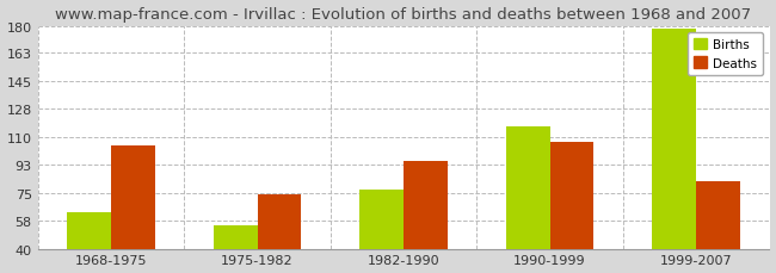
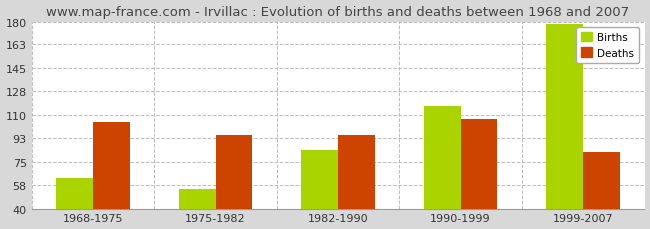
Deaths/1975-1982: 74 -> 95
Births/1982-1990: 77 -> 84
